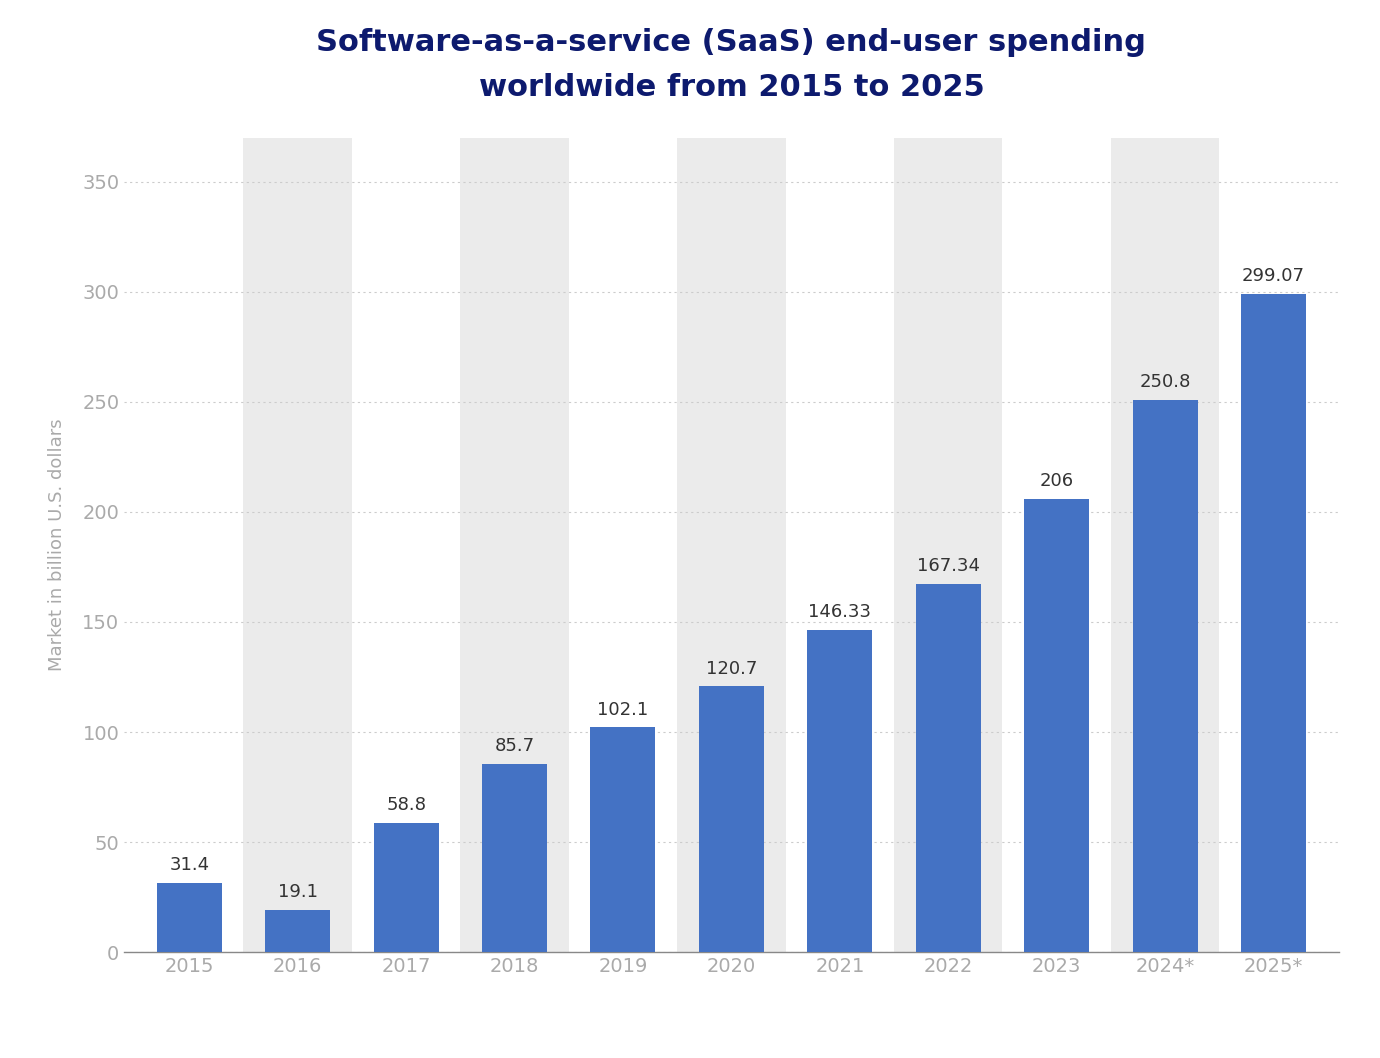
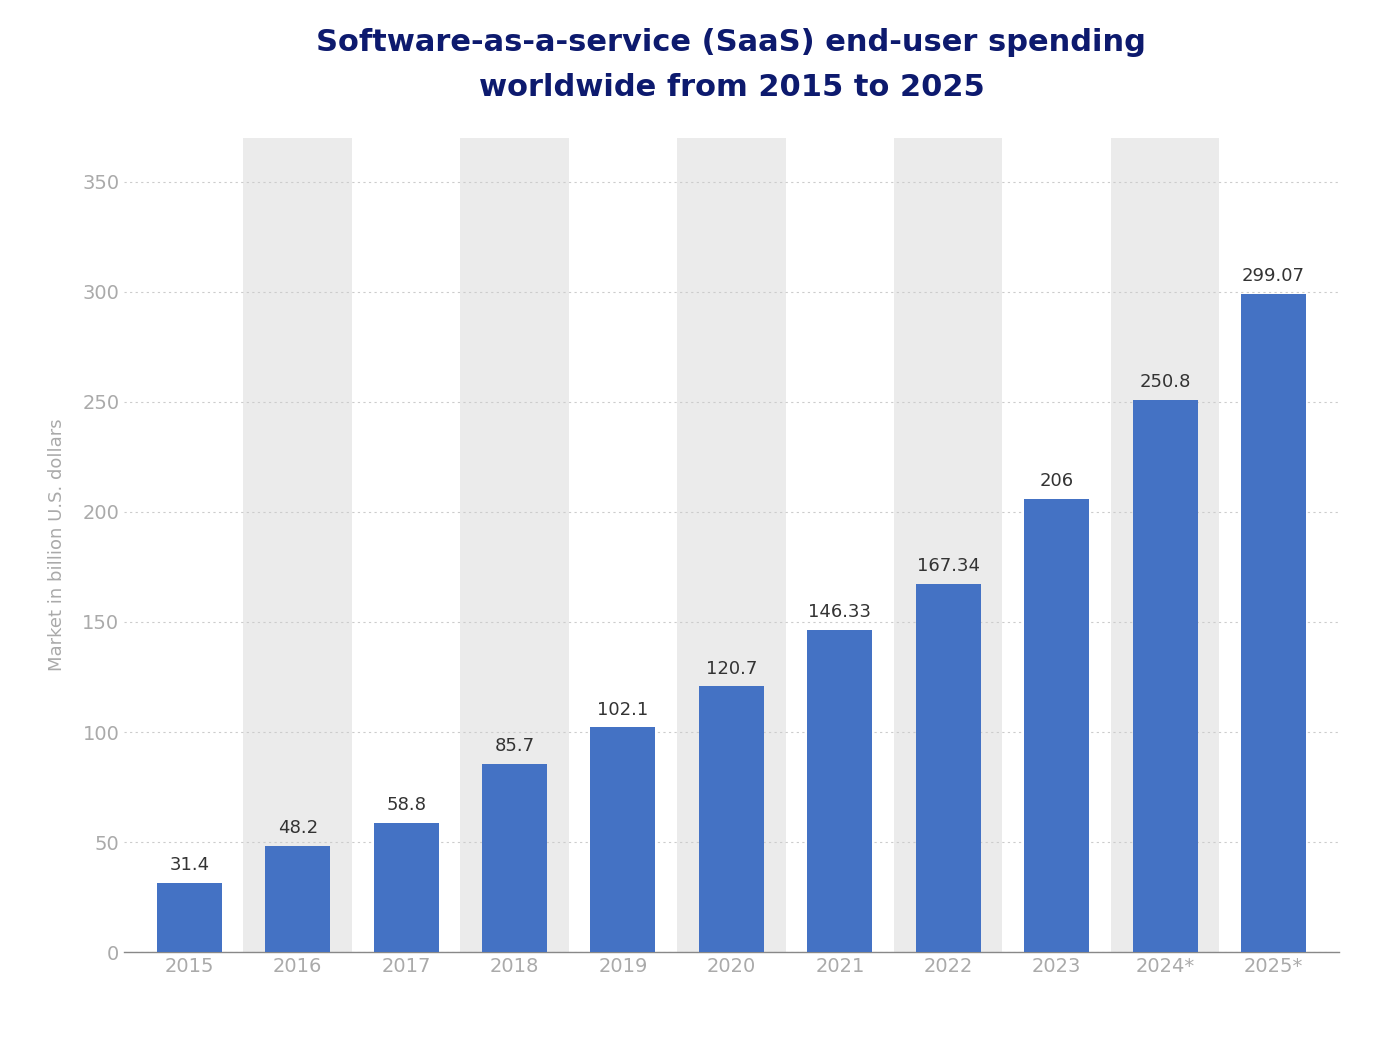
2016: 19.1 -> 48.2
